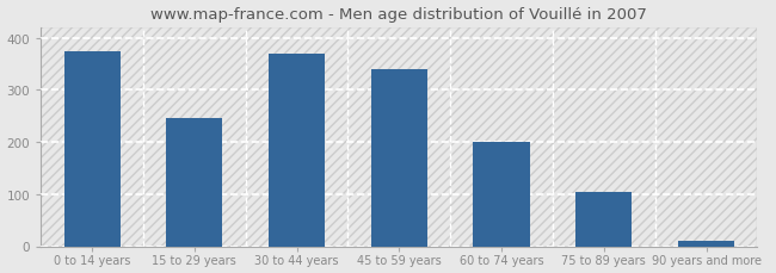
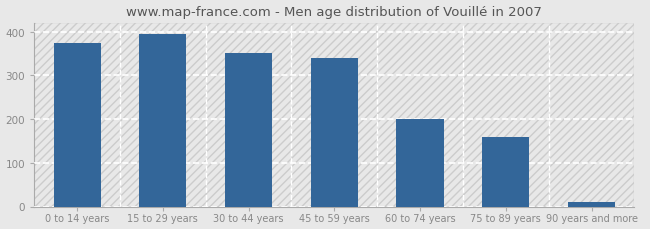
15 to 29 years: 245 -> 395
30 to 44 years: 370 -> 350
75 to 89 years: 103 -> 160
